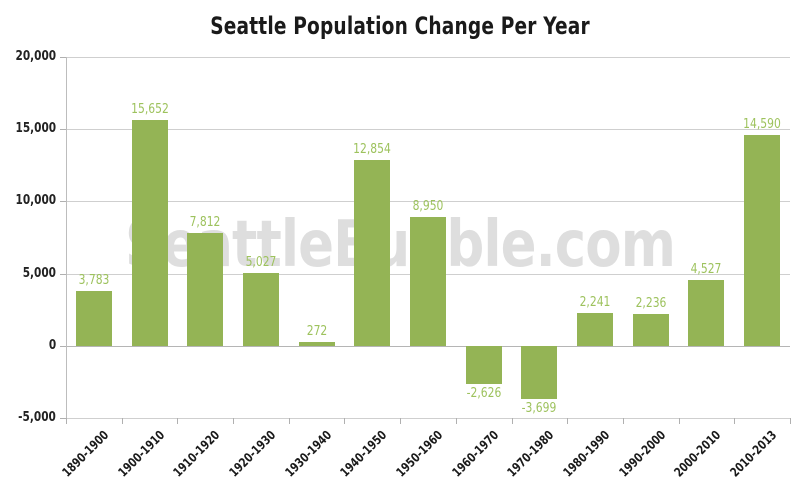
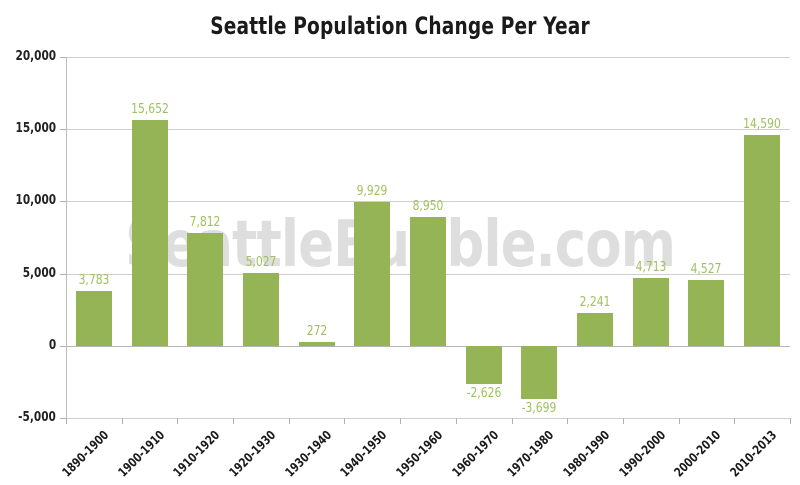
1940-1950: 12,854 -> 9,929
1990-2000: 2,236 -> 4,713
